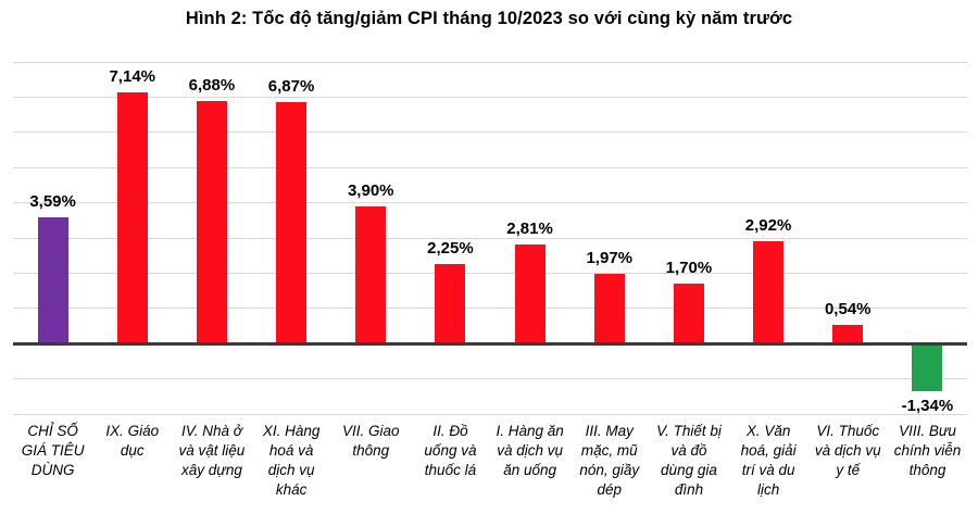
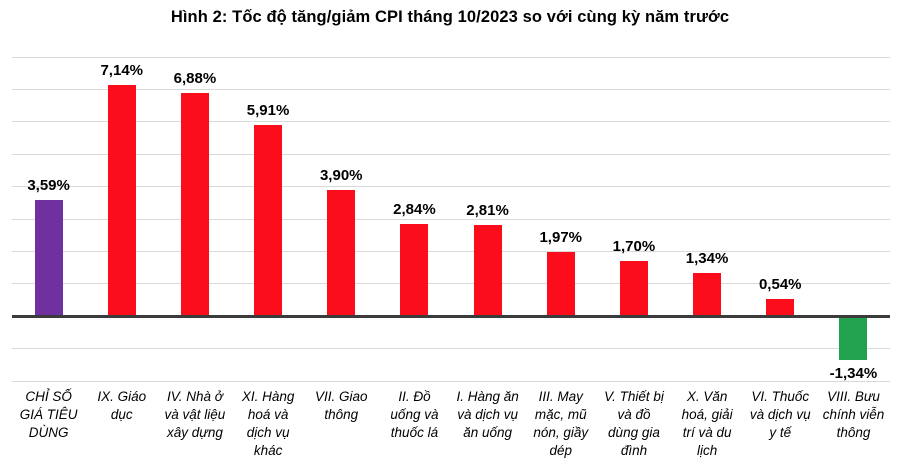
XI. Hàng hoá và dịch vụ khác: 6,87% -> 5,91%
II. Đồ uống và thuốc lá: 2,25% -> 2,84%
X. Văn hoá, giải trí và du lịch: 2,92% -> 1,34%
